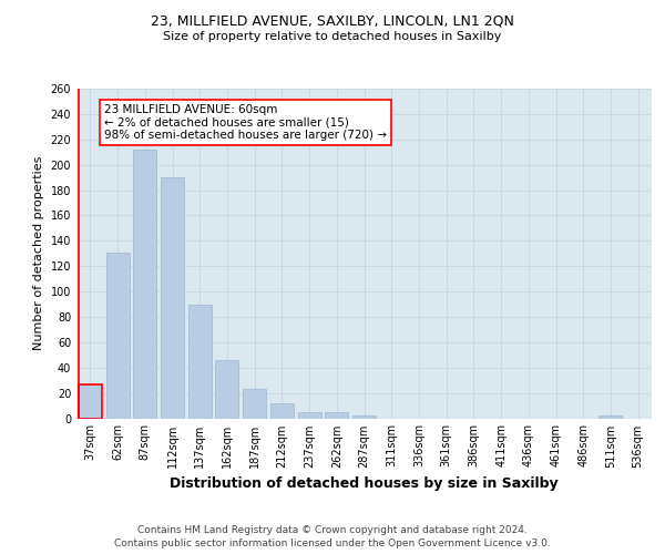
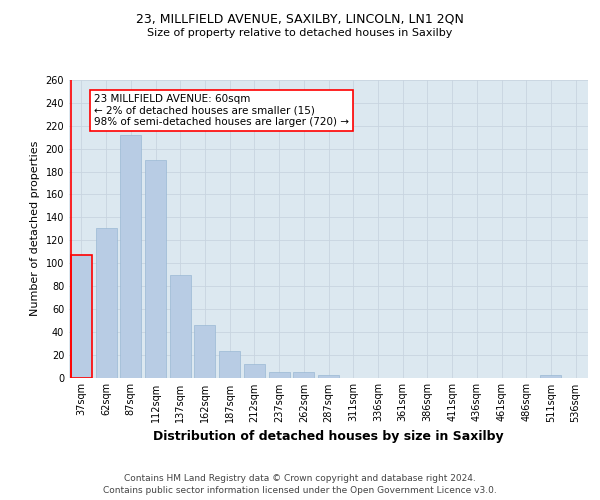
37sqm: 27 -> 107
